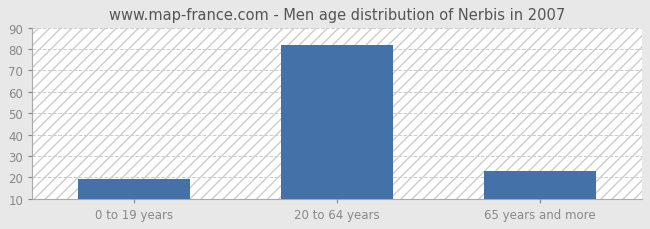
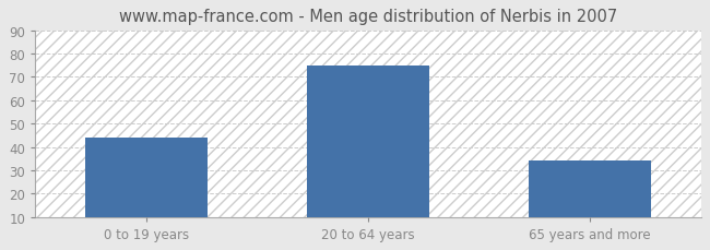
0 to 19 years: 19 -> 44
20 to 64 years: 82 -> 75
65 years and more: 23 -> 34
